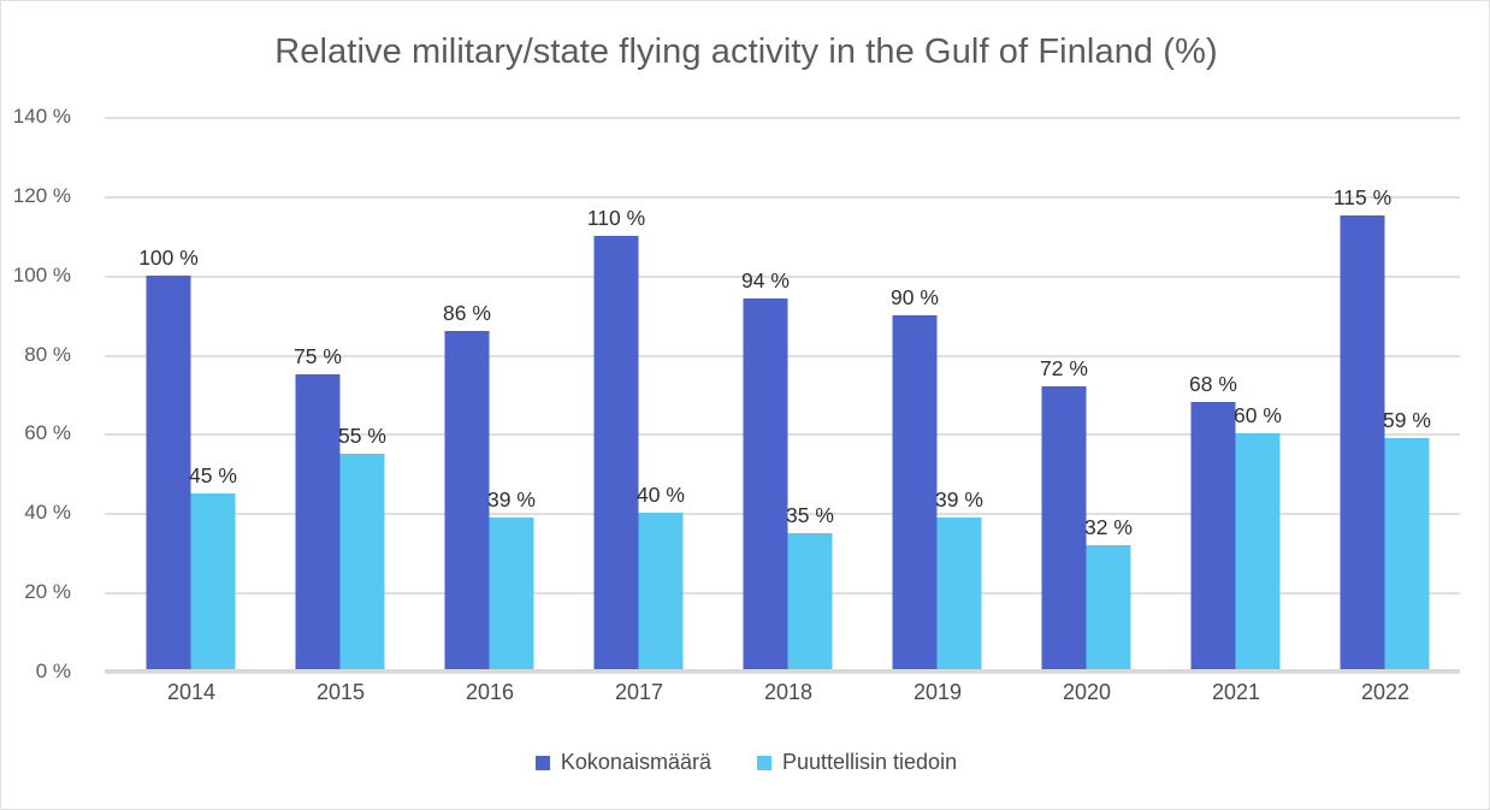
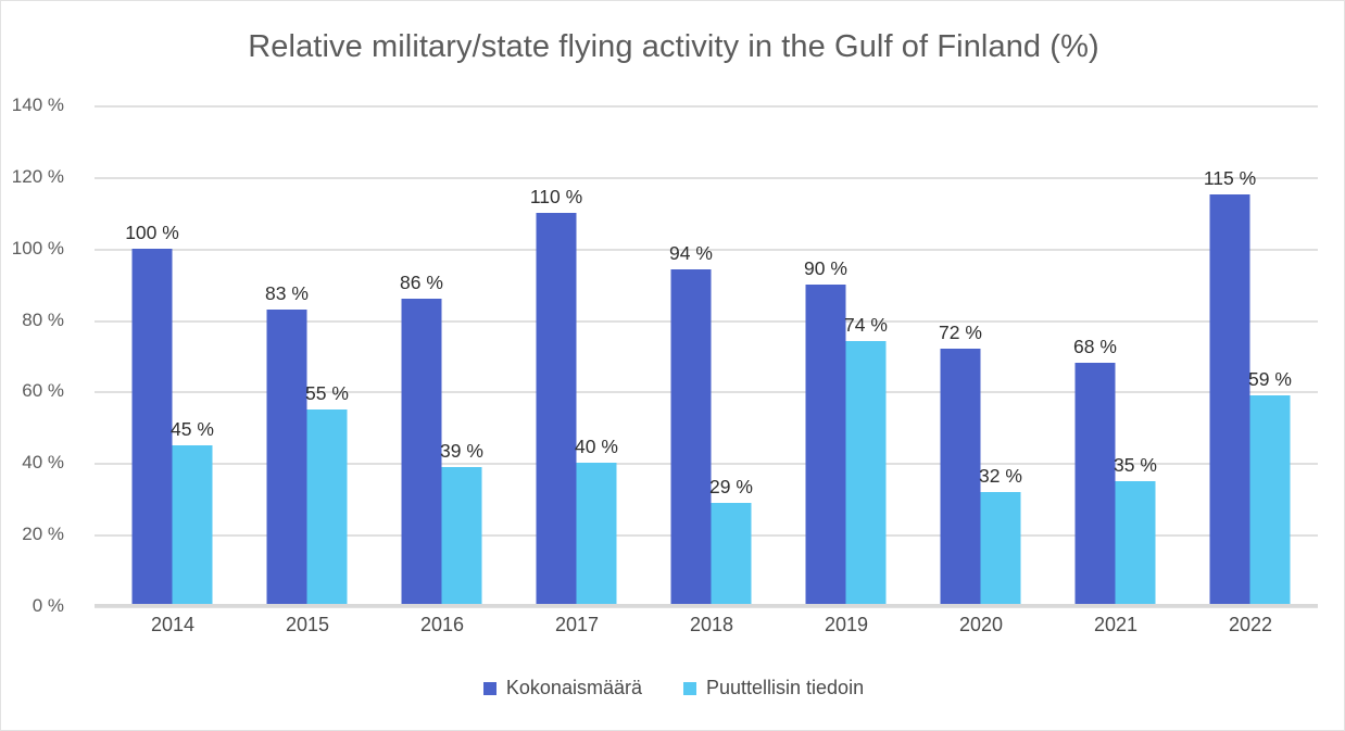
Kokonaismäärä/2015: 75 -> 83
Puuttellisin tiedoin/2018: 35 -> 29
Puuttellisin tiedoin/2019: 39 -> 74
Puuttellisin tiedoin/2021: 60 -> 35
